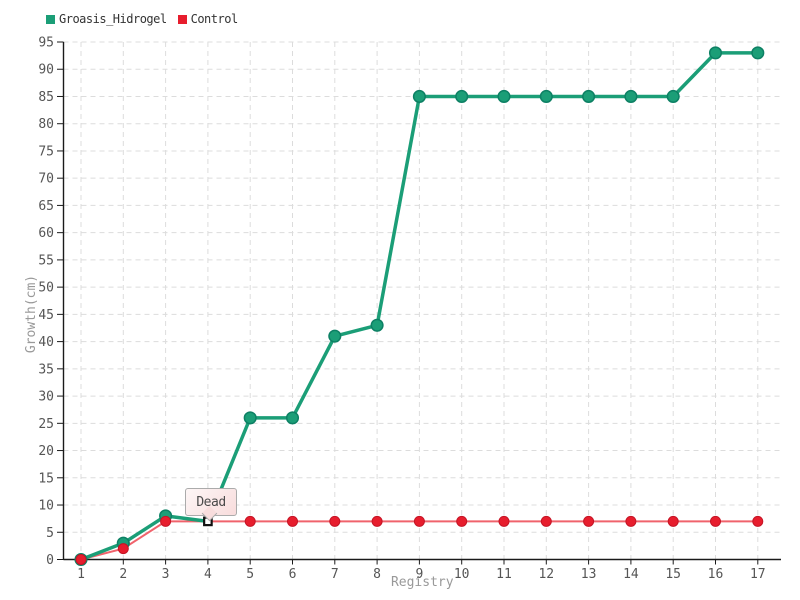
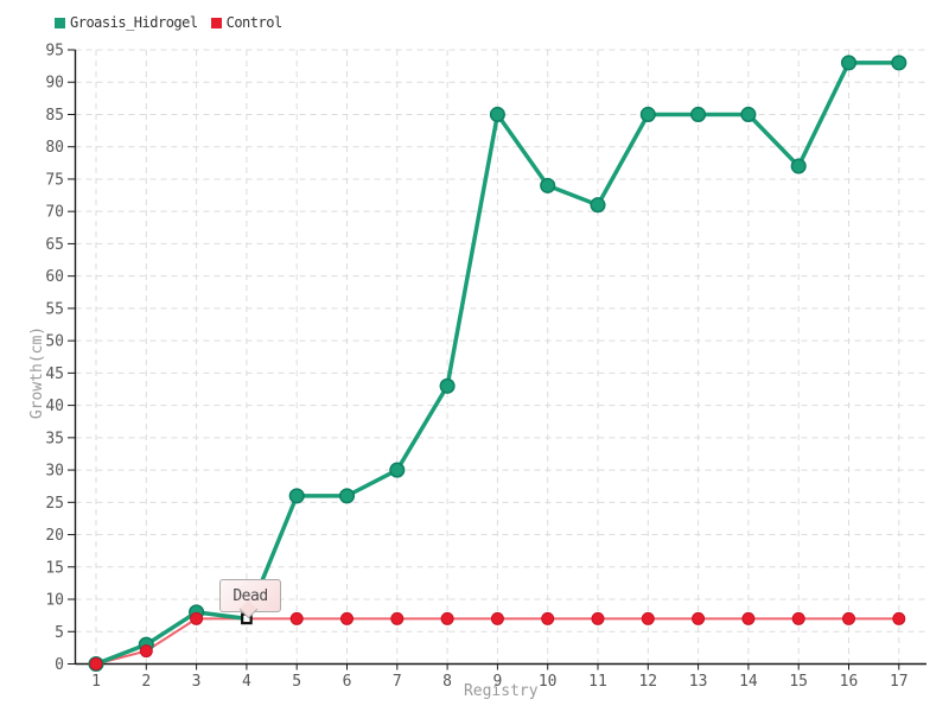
Groasis_Hidrogel/7: 41 -> 30
Groasis_Hidrogel/10: 85 -> 74
Groasis_Hidrogel/11: 85 -> 71
Groasis_Hidrogel/15: 85 -> 77
